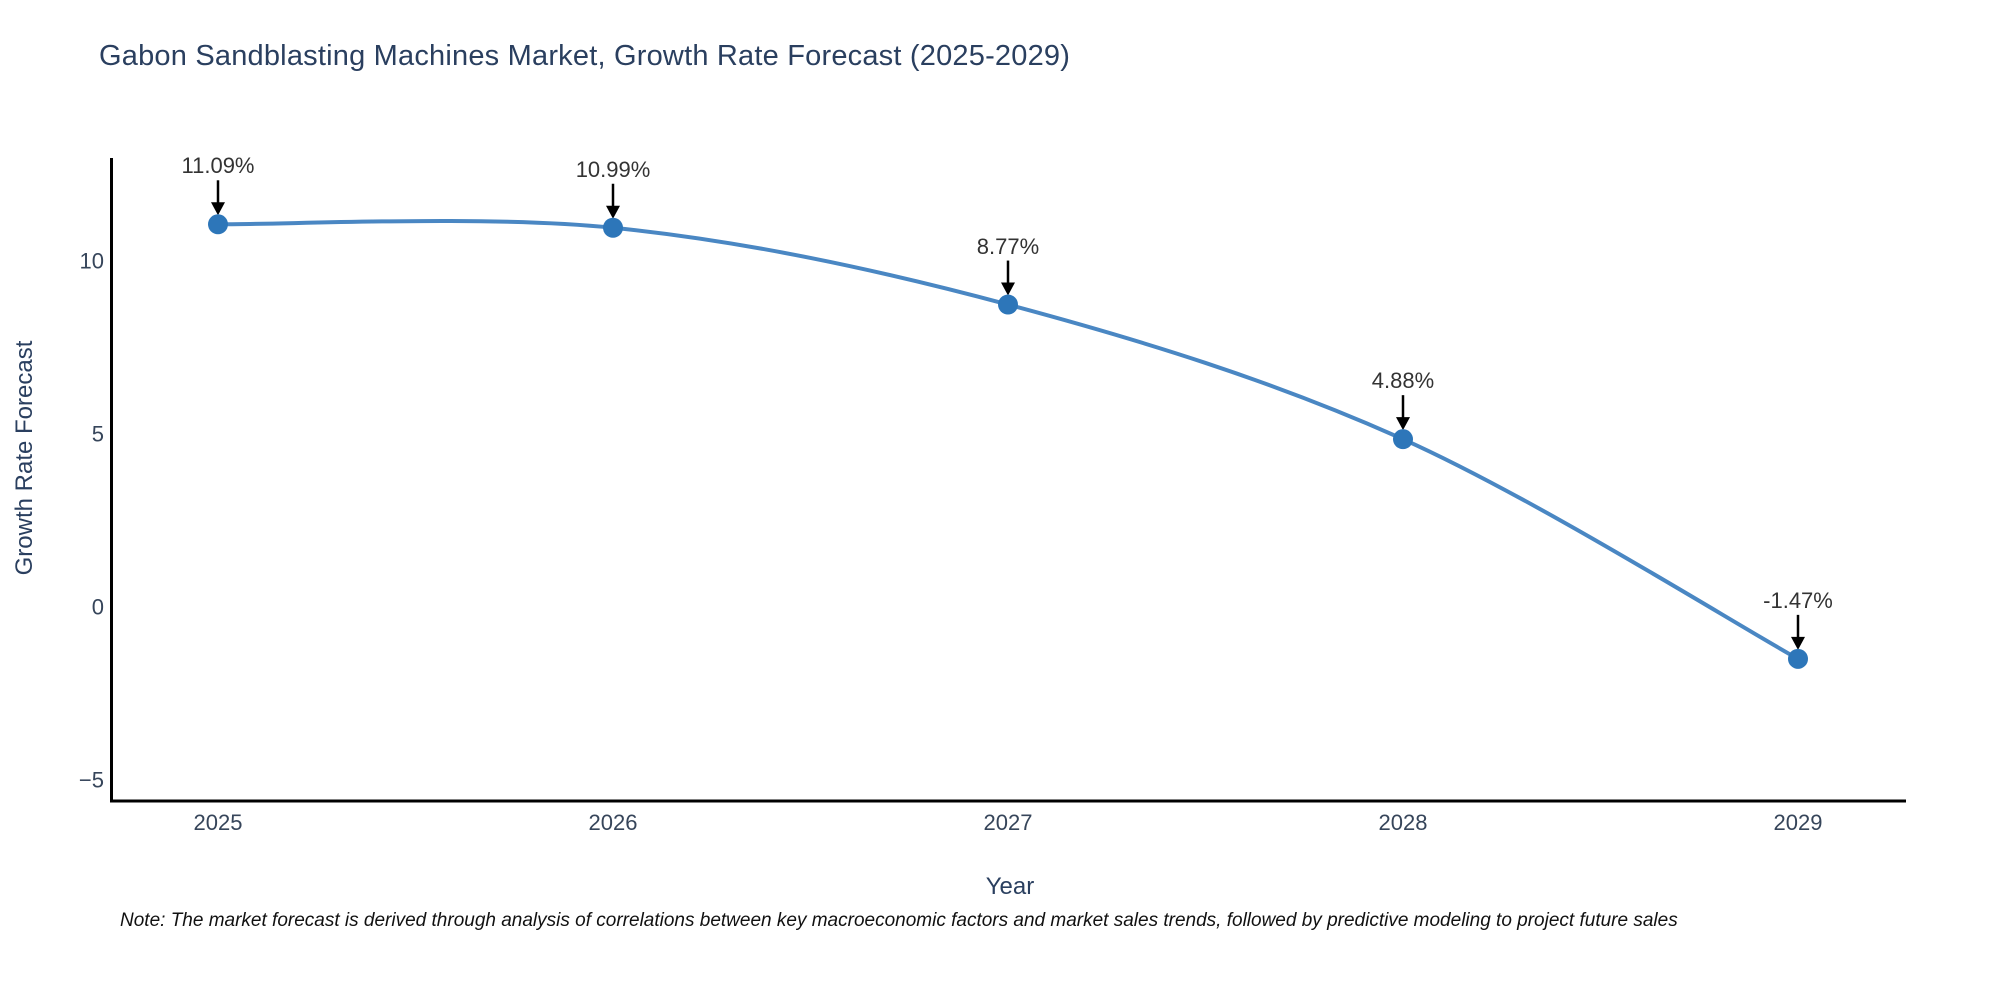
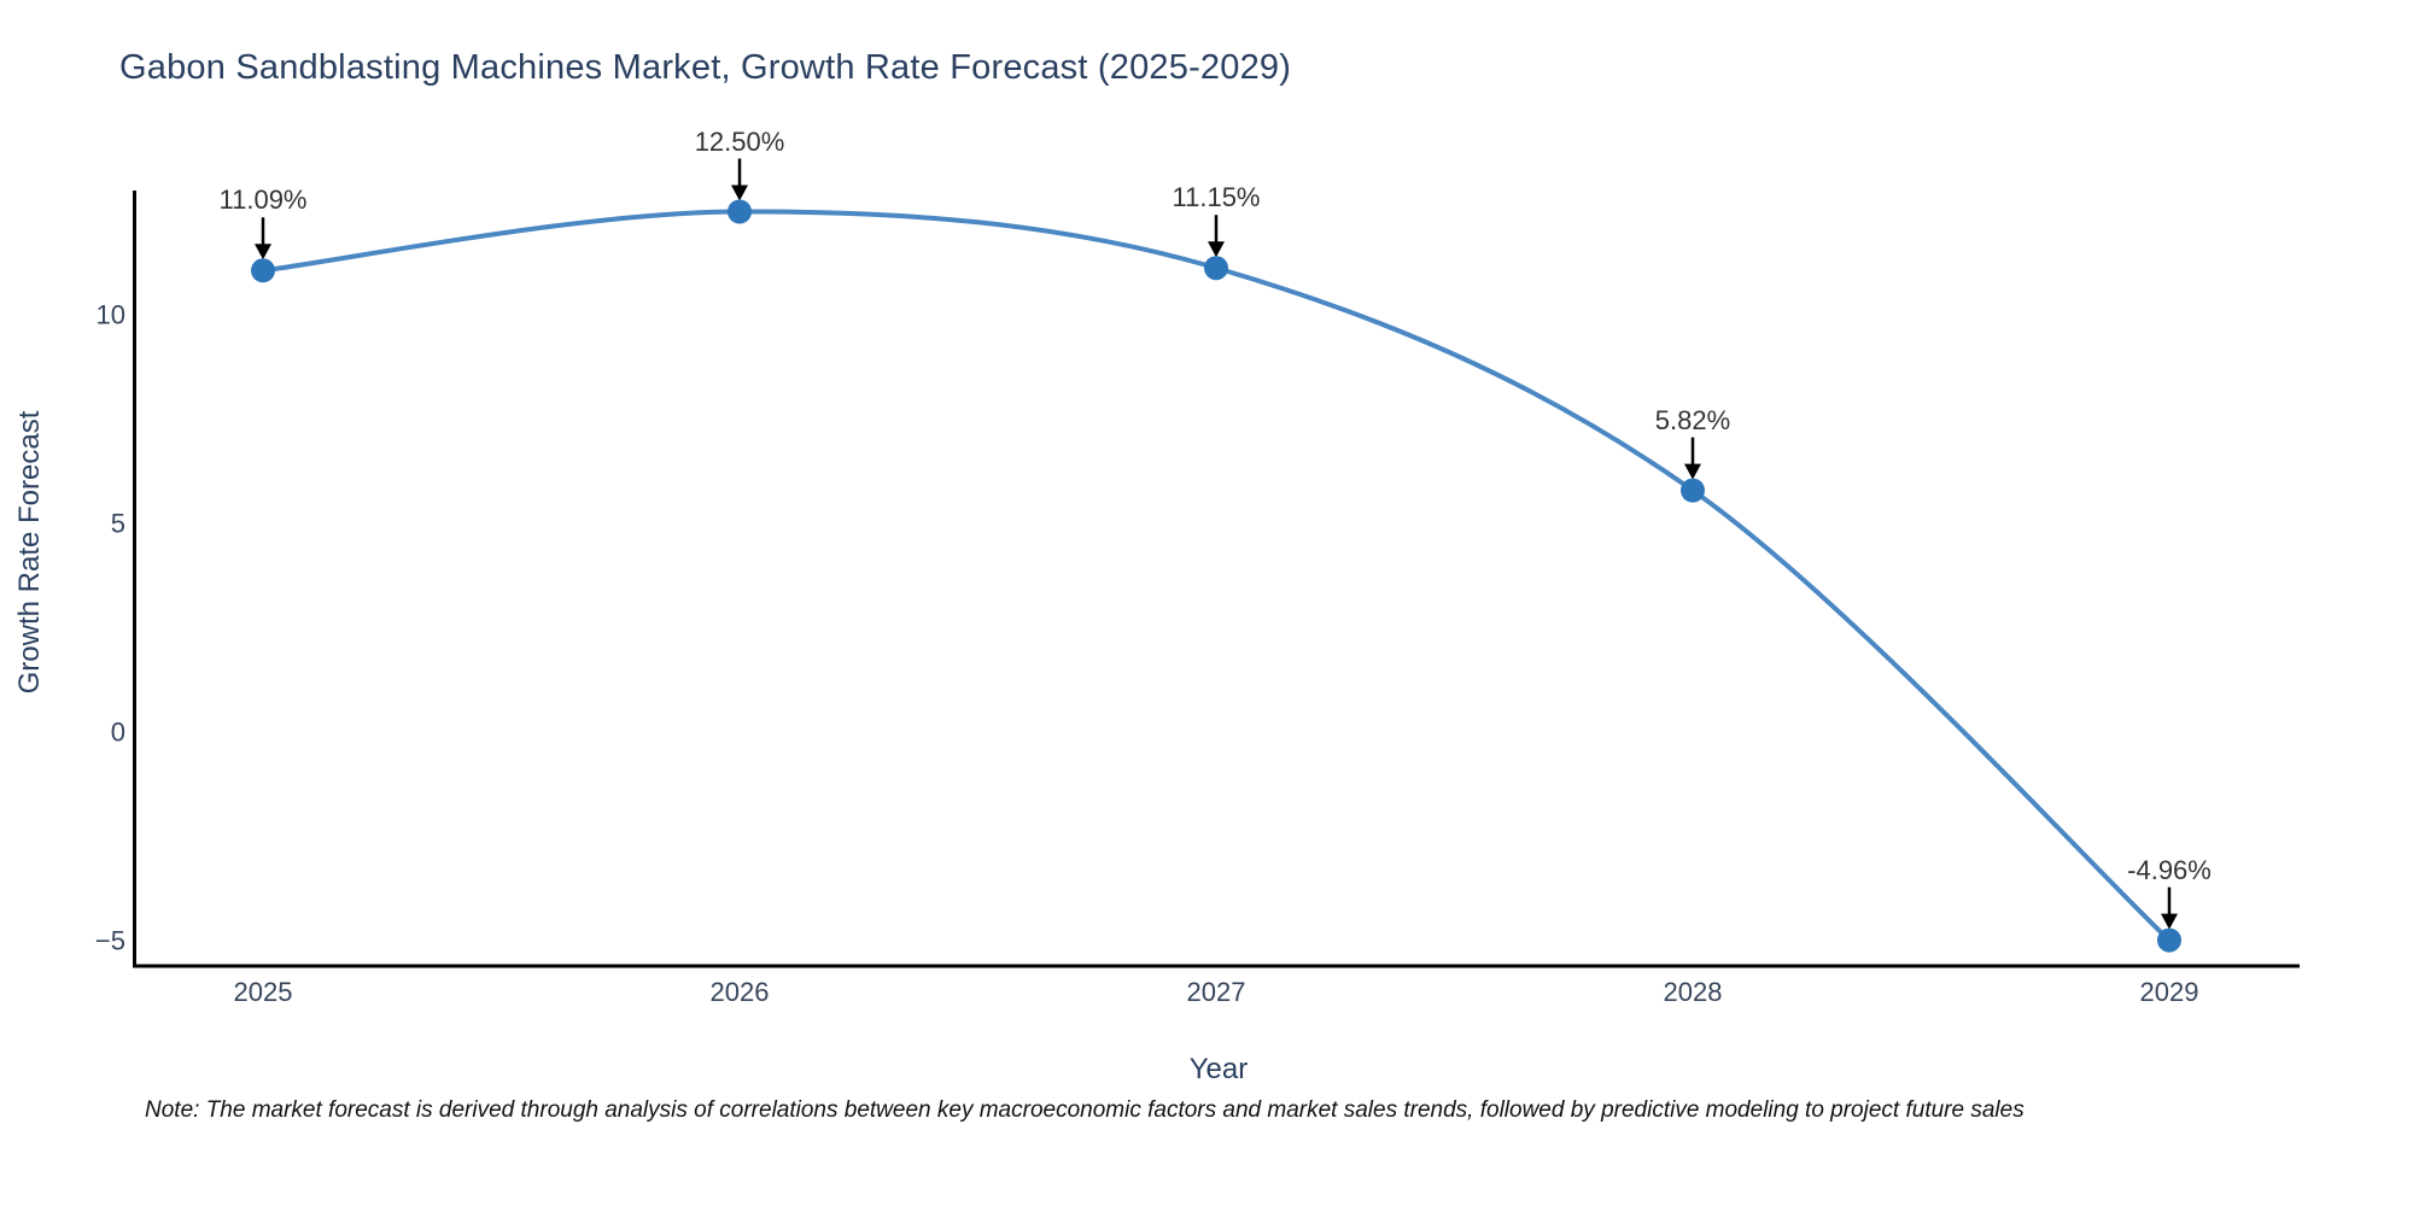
2026: 10.99% -> 12.50%
2027: 8.77% -> 11.15%
2028: 4.88% -> 5.82%
2029: -1.47% -> -4.96%
